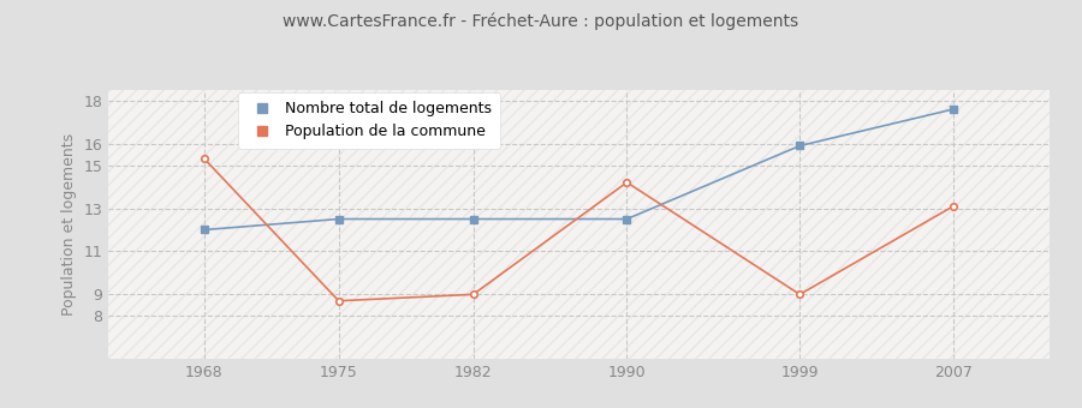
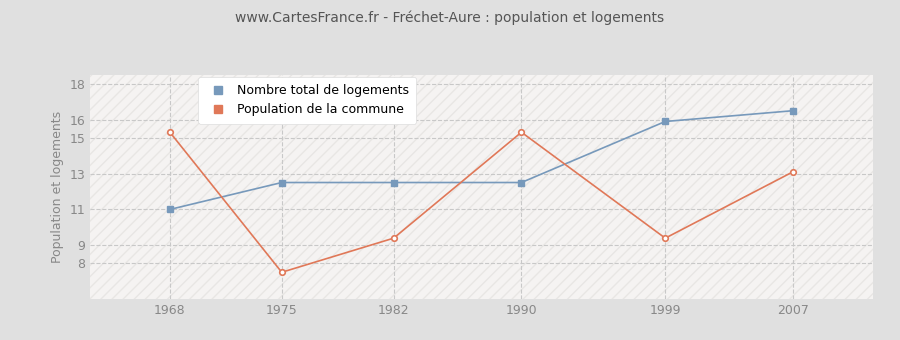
Nombre total de logements/1968: 12.0 -> 11.0
Population de la commune/1975: 8.7 -> 7.5
Population de la commune/1982: 9.0 -> 9.4
Population de la commune/1990: 14.2 -> 15.3
Population de la commune/1999: 9.0 -> 9.4
Nombre total de logements/2007: 17.6 -> 16.5
